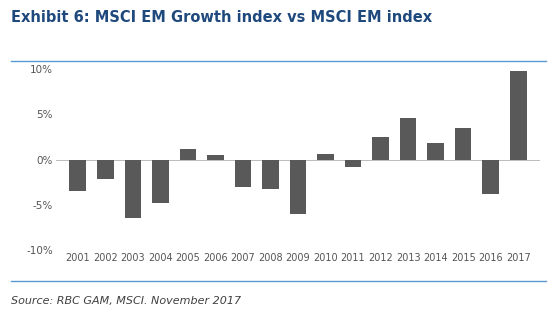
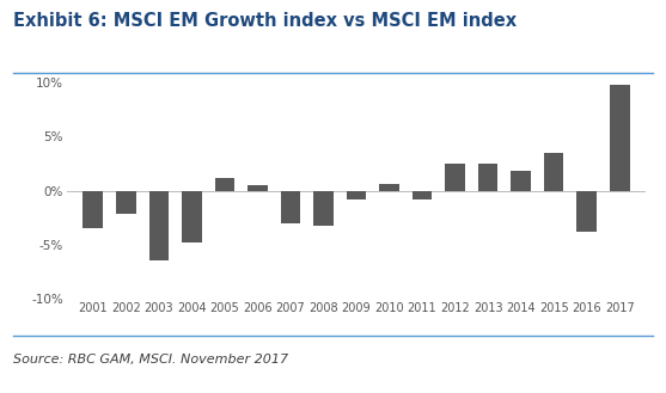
2009: -6.0% -> -0.8%
2013: 4.6% -> 2.5%
